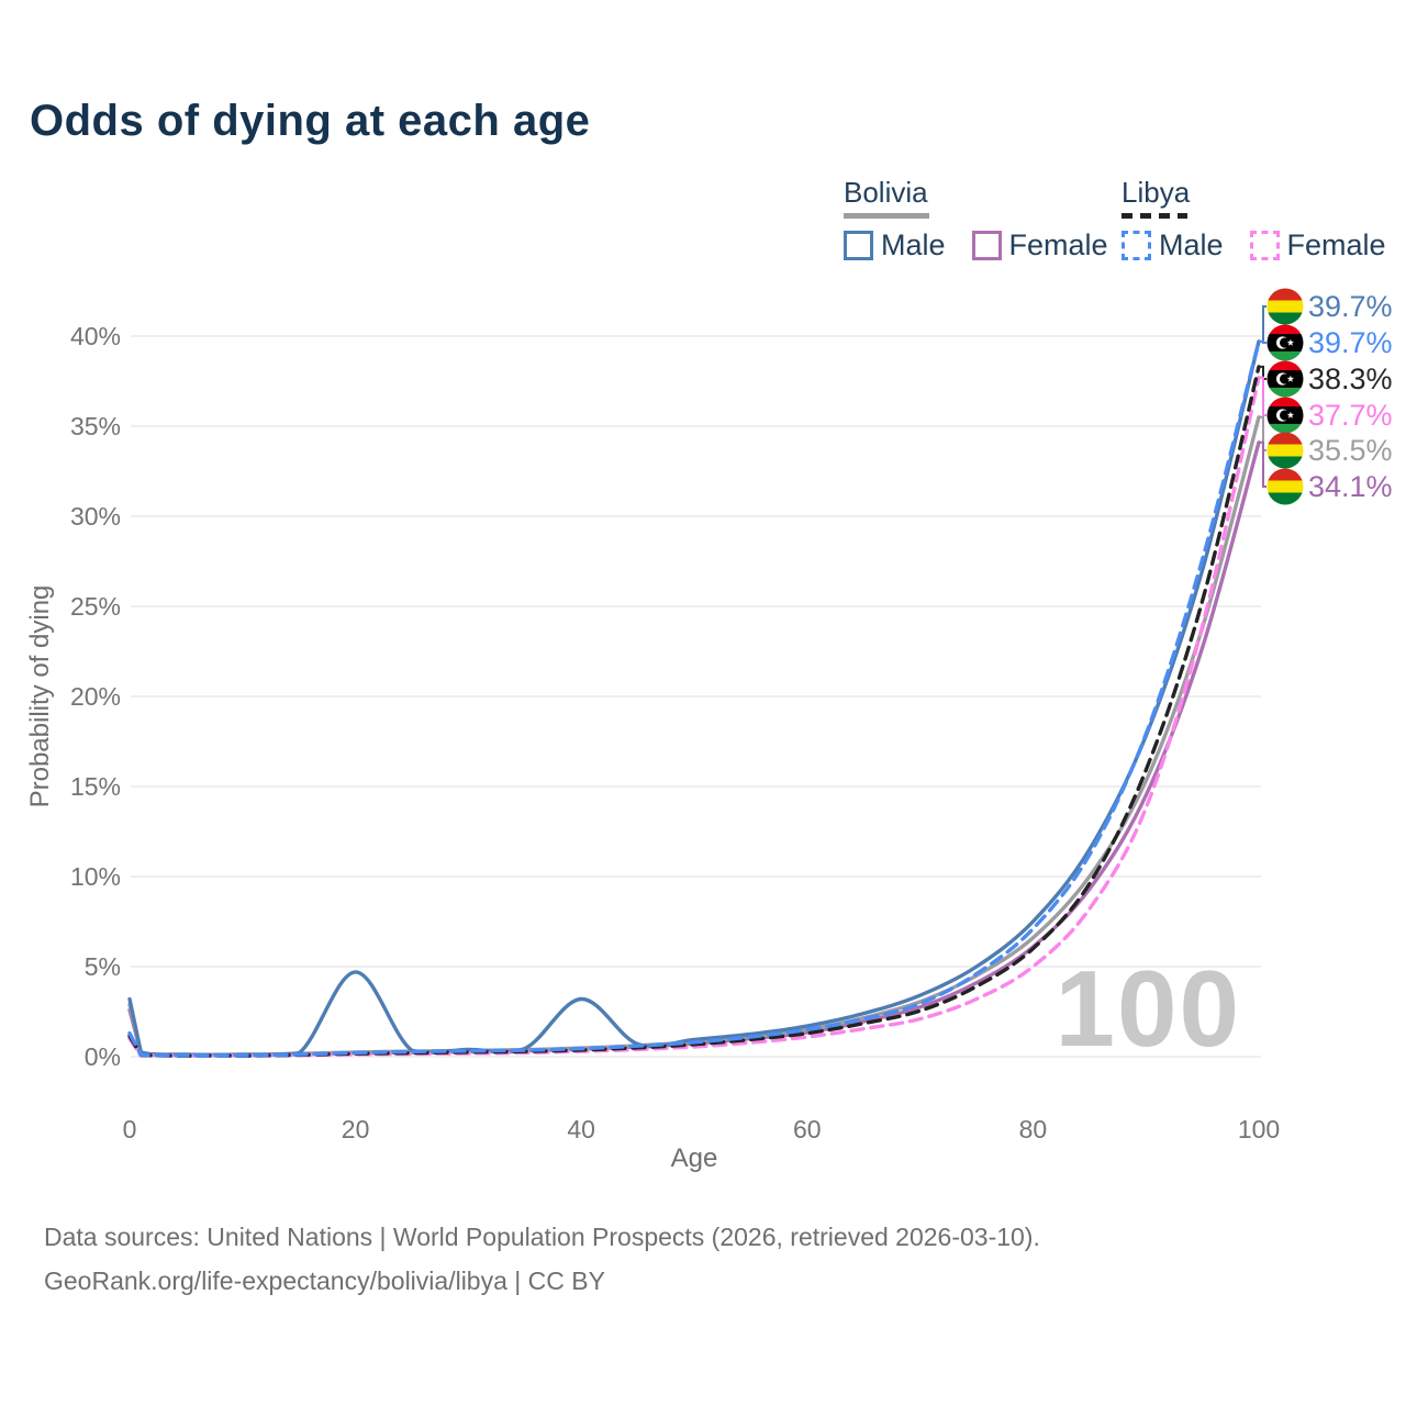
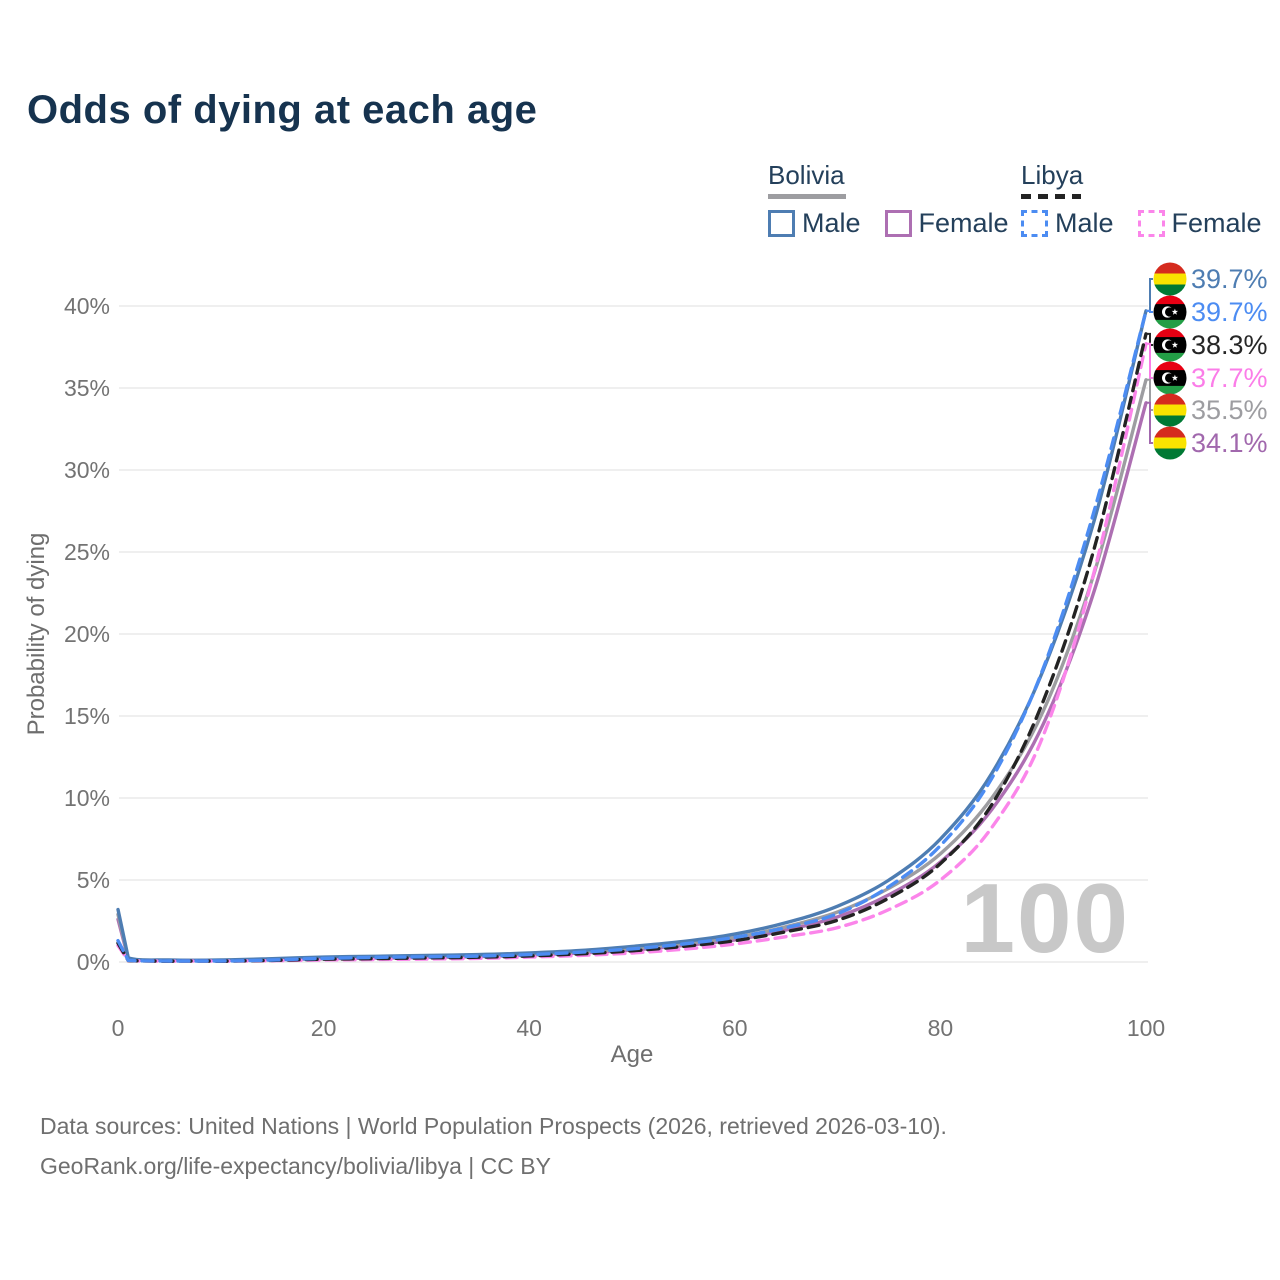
Bolivia Male/20: 4.7% -> 0.3%
Bolivia Male/40: 3.2% -> 0.6%
